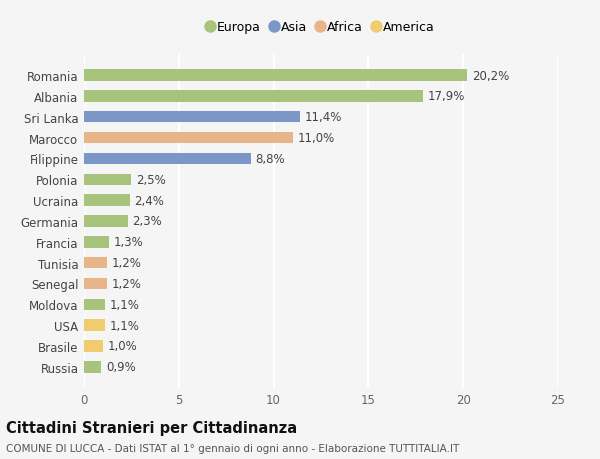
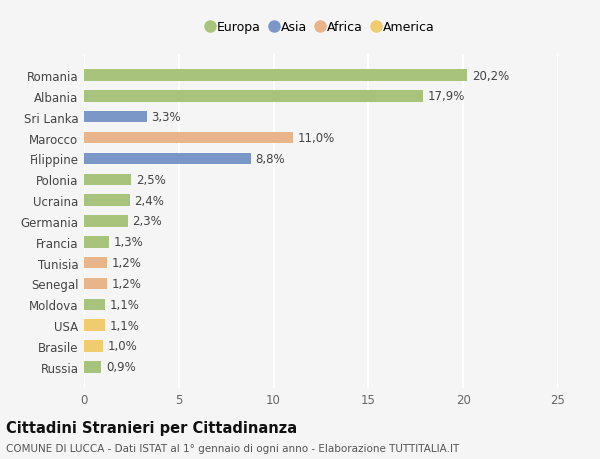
Sri Lanka: 11,4% -> 3,3%
